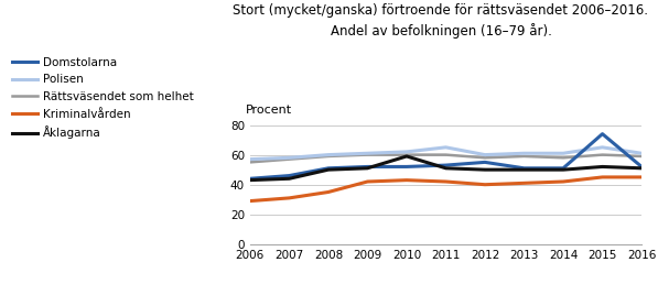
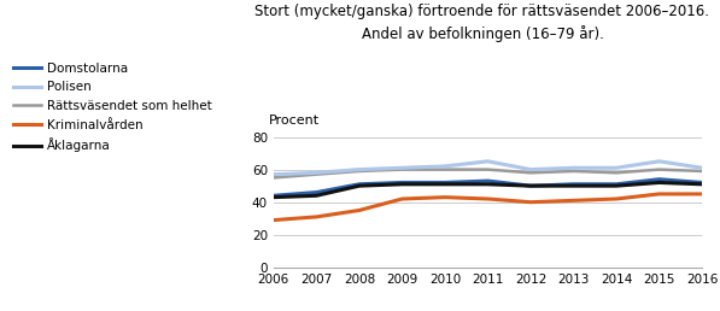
Åklagarna/2010: 59 -> 51
Domstolarna/2012: 55 -> 50
Domstolarna/2015: 74 -> 54
